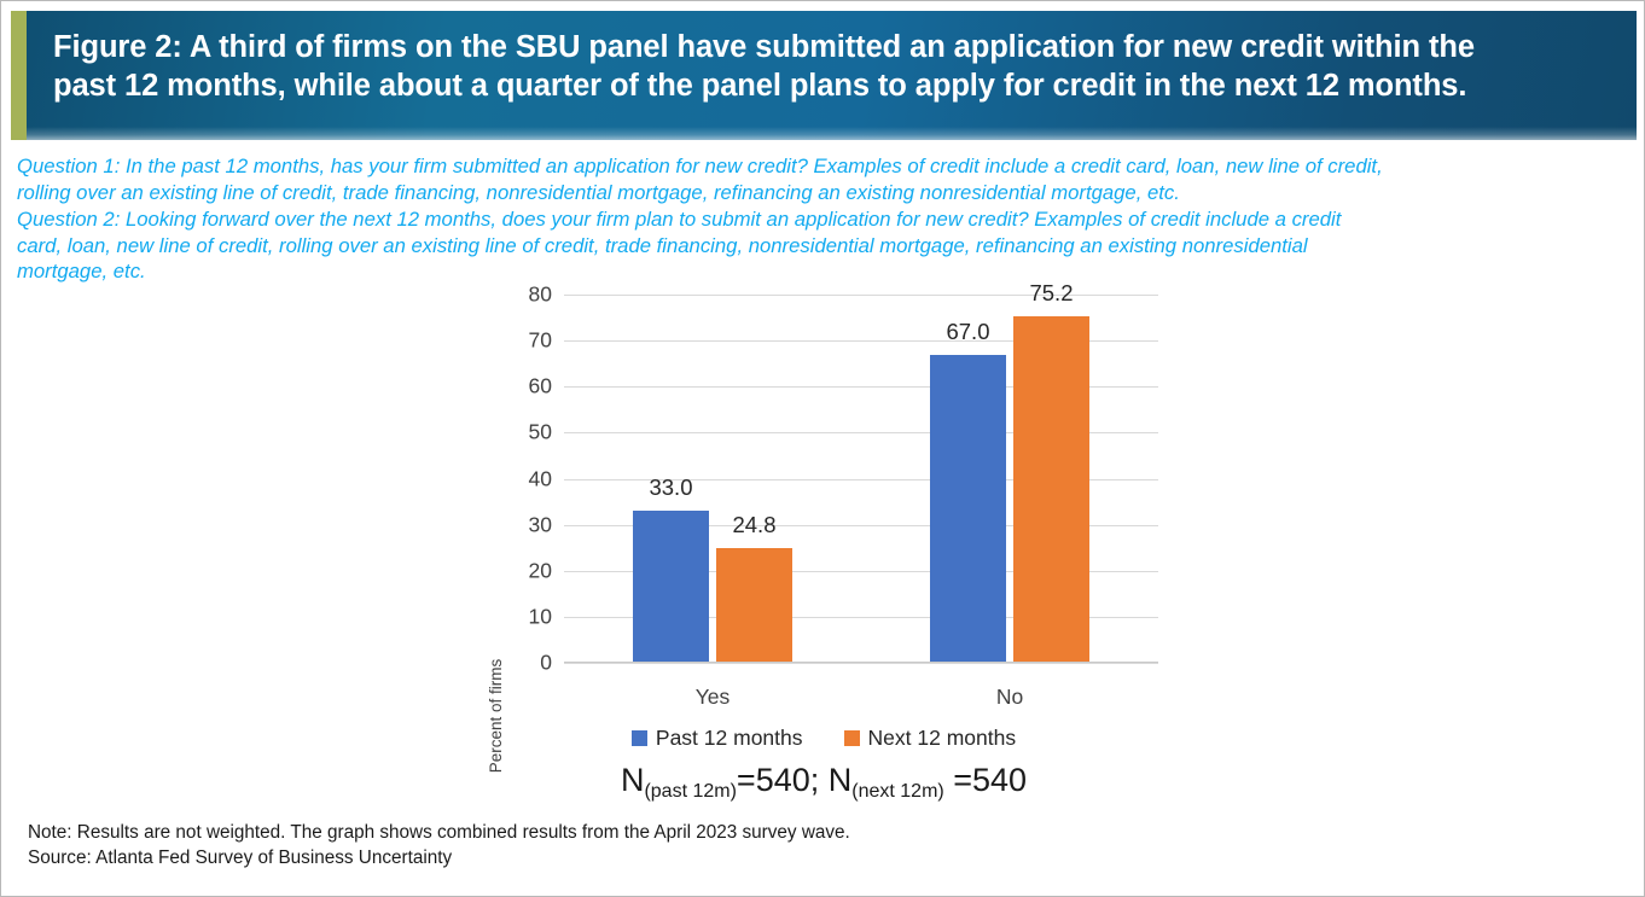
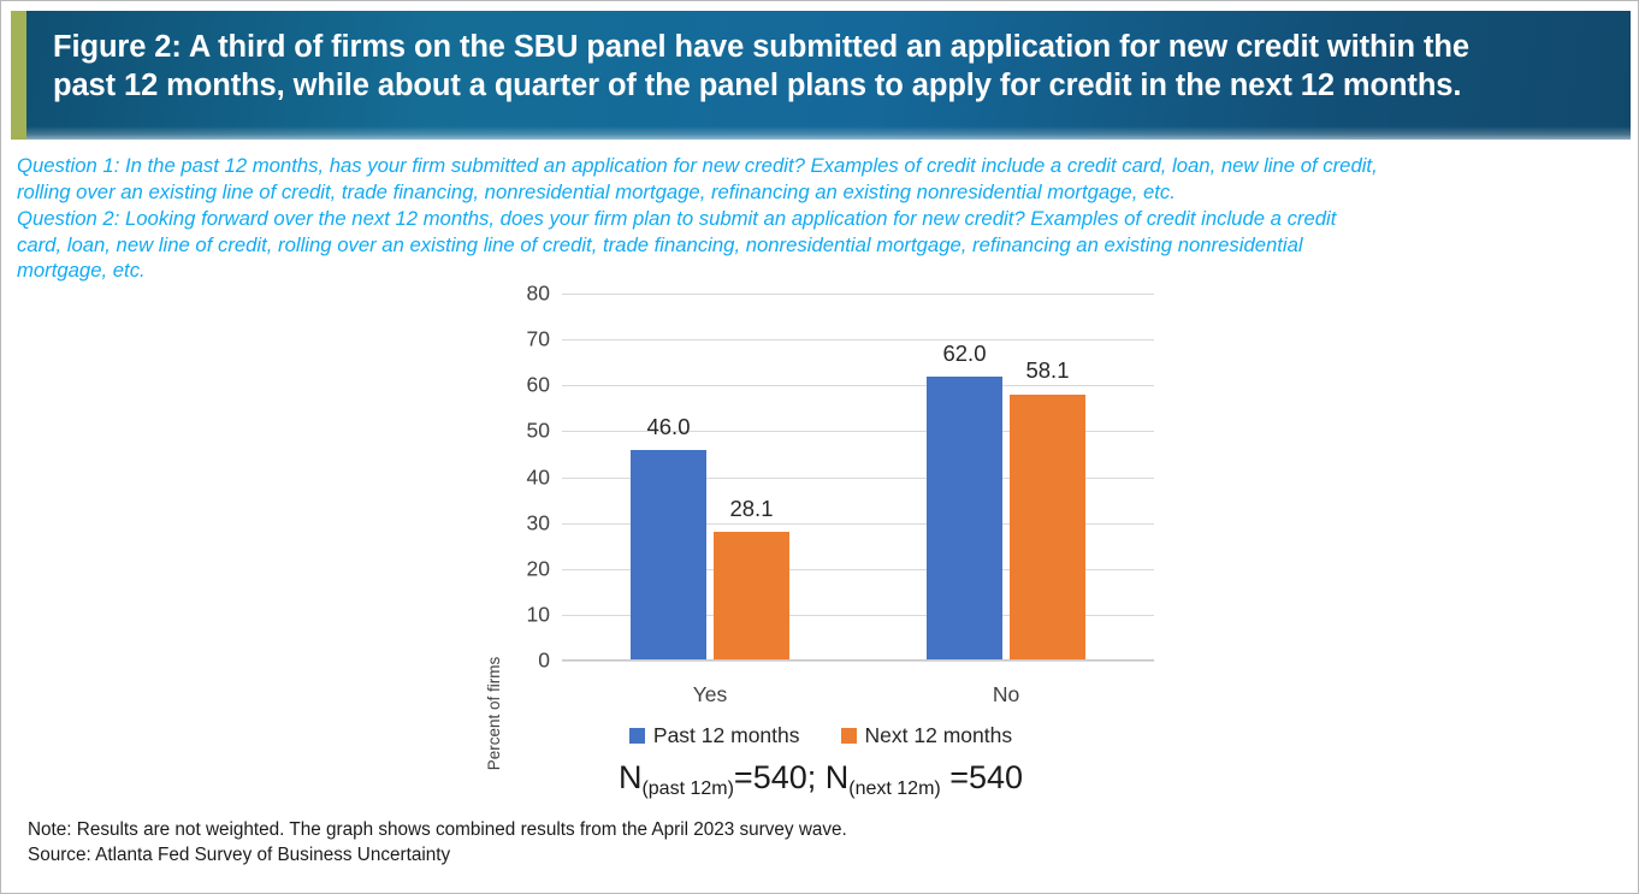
Past 12 months/Yes: 33.0 -> 46.0
Next 12 months/Yes: 24.8 -> 28.1
Past 12 months/No: 67.0 -> 62.0
Next 12 months/No: 75.2 -> 58.1
